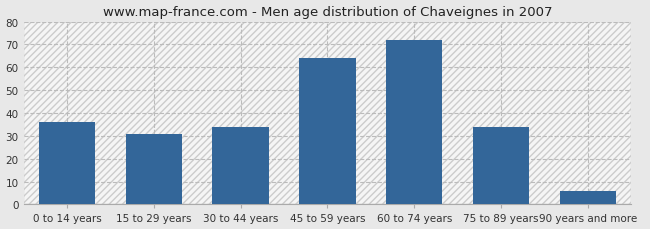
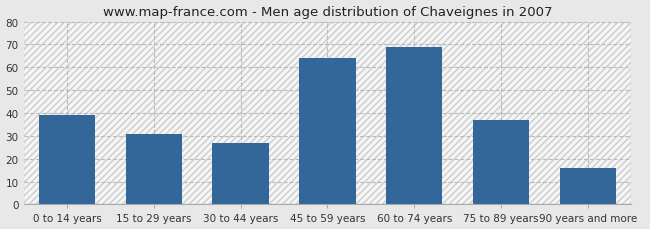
0 to 14 years: 36 -> 39
30 to 44 years: 34 -> 27
60 to 74 years: 72 -> 69
75 to 89 years: 34 -> 37
90 years and more: 6 -> 16
